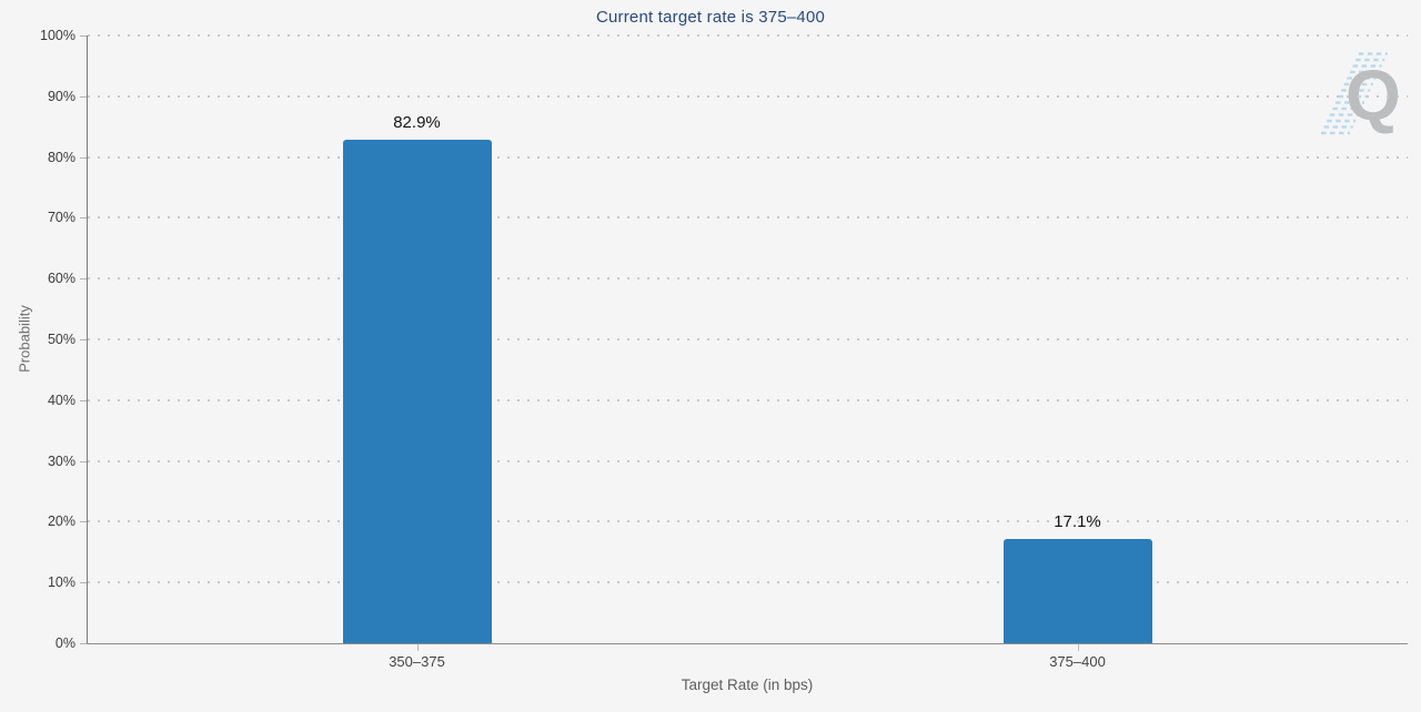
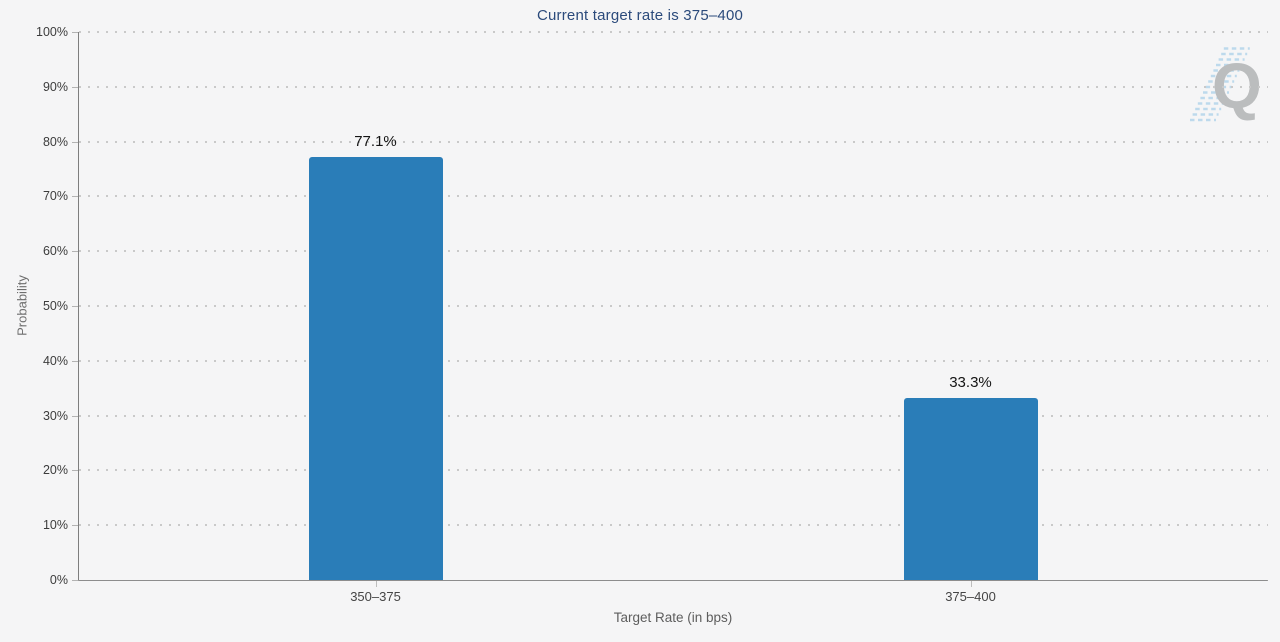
350–375: 82.9% -> 77.1%
375–400: 17.1% -> 33.3%
